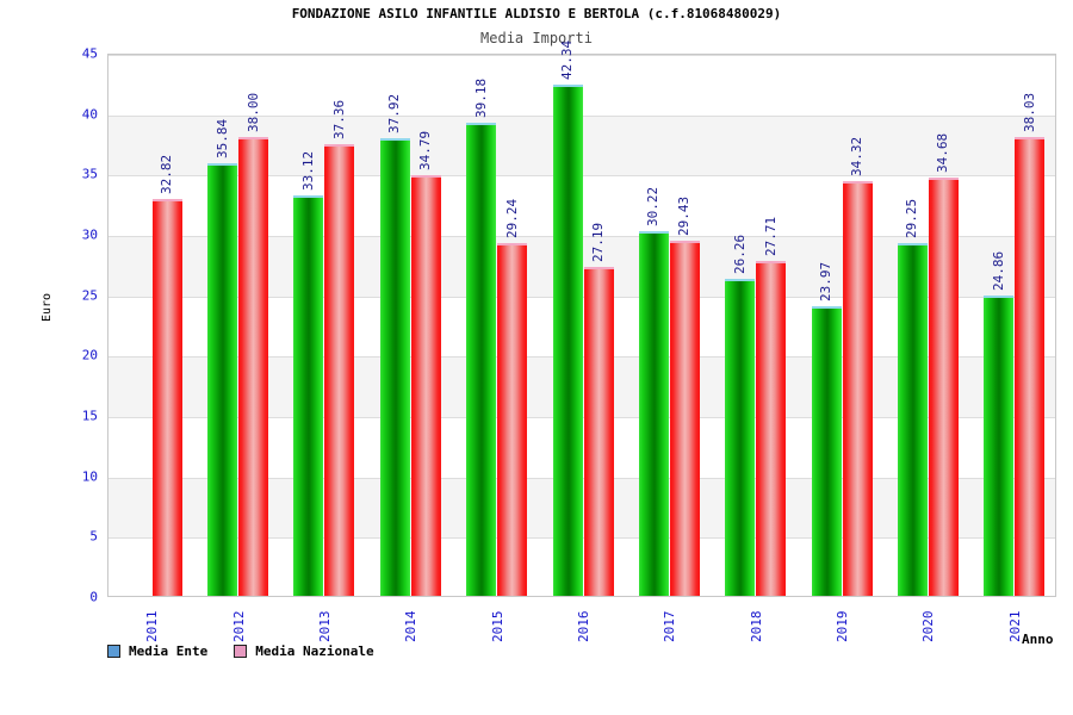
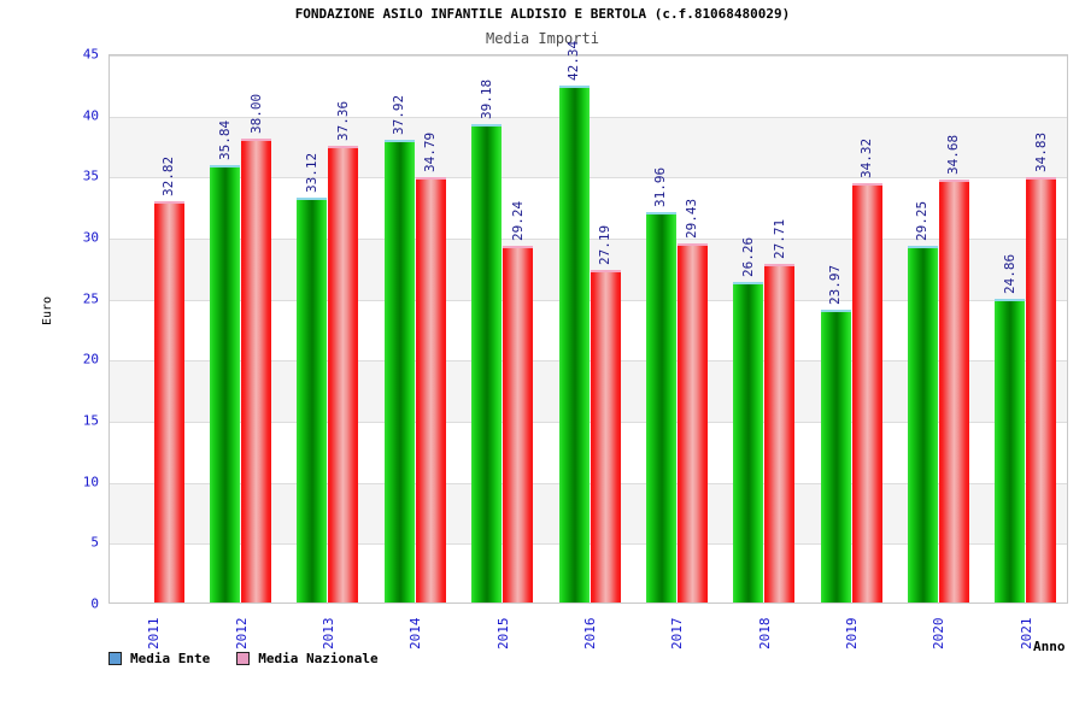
Media Ente/2017: 30.22 -> 31.96
Media Nazionale/2021: 38.03 -> 34.83
